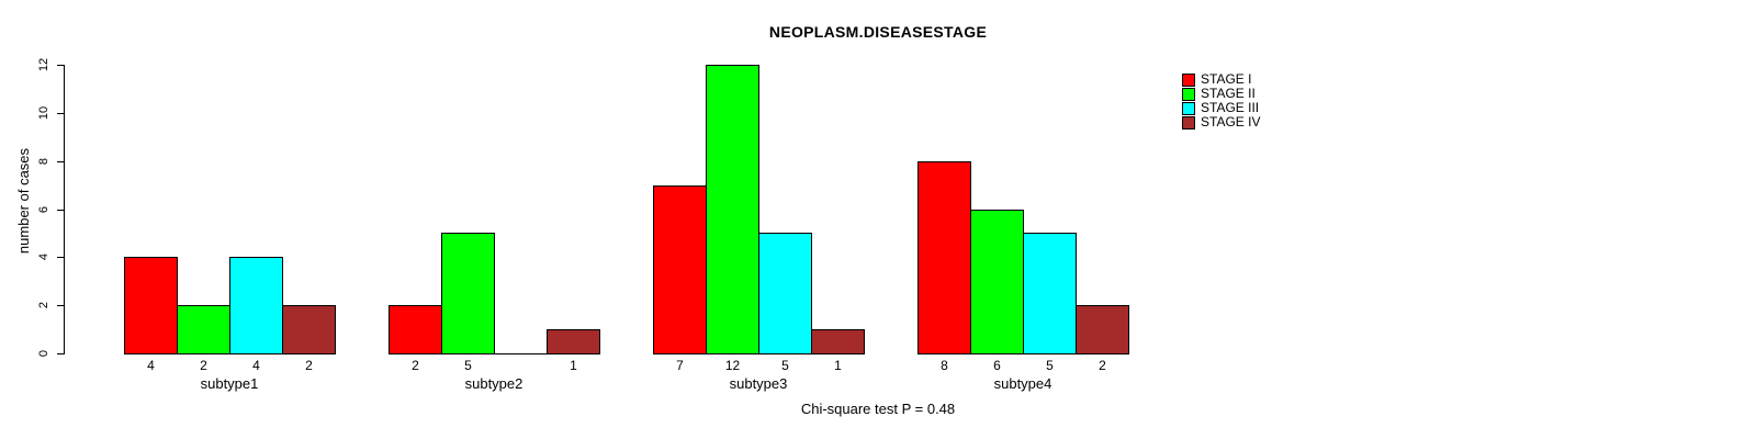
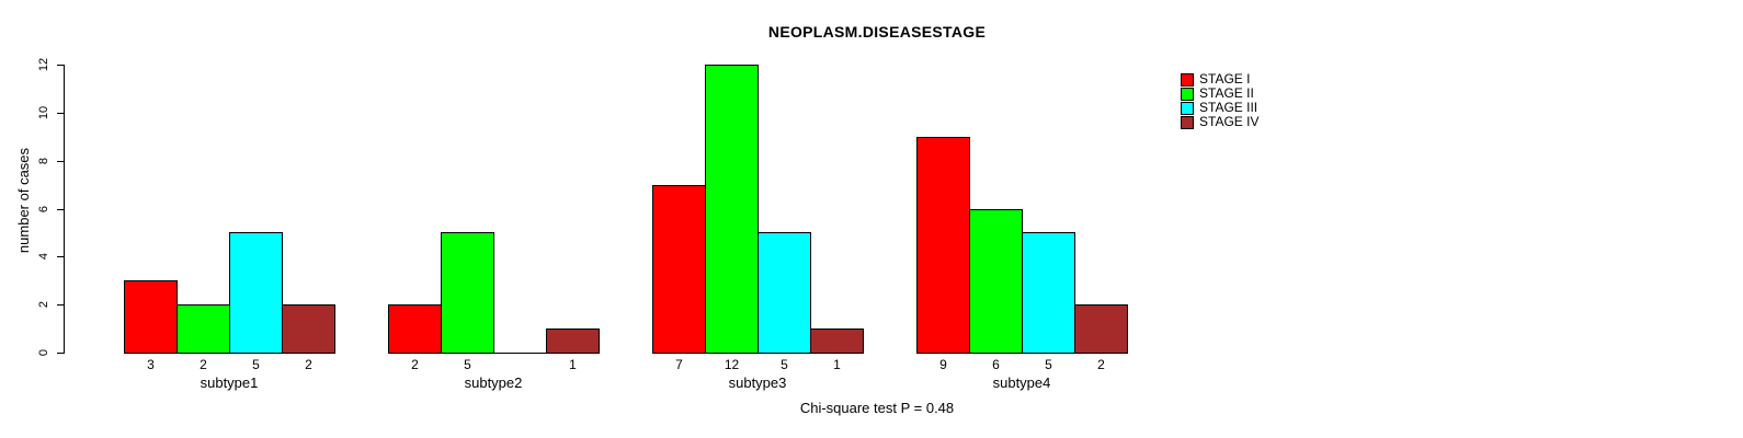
STAGE I/subtype1: 4 -> 3
STAGE III/subtype1: 4 -> 5
STAGE I/subtype4: 8 -> 9
